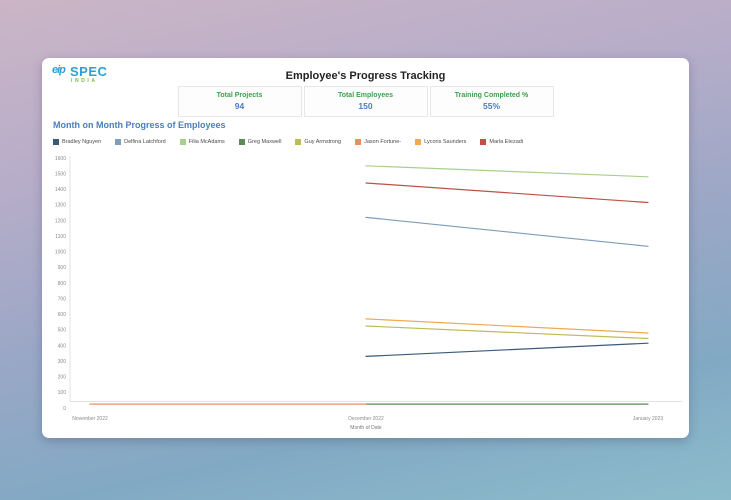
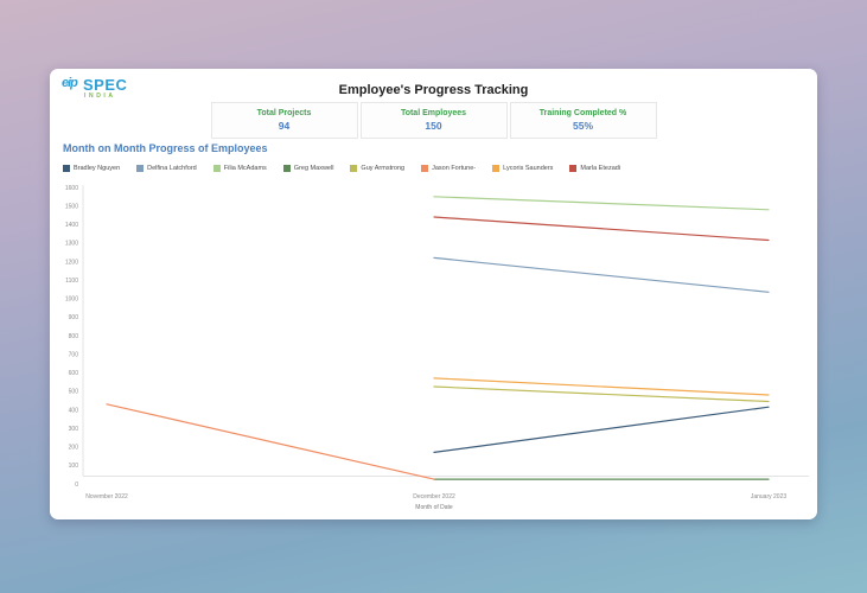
Jason Fortune-/November 2022: 20 -> 430
Bradley Nguyen/December 2022: 330 -> 170
